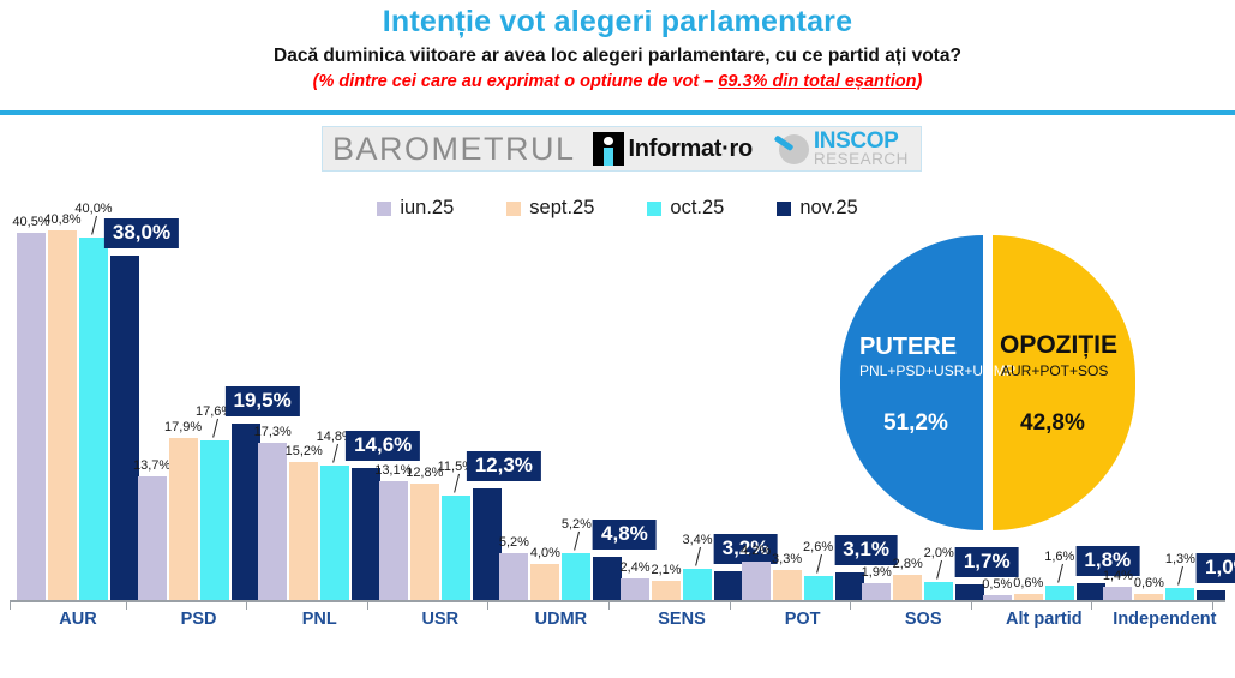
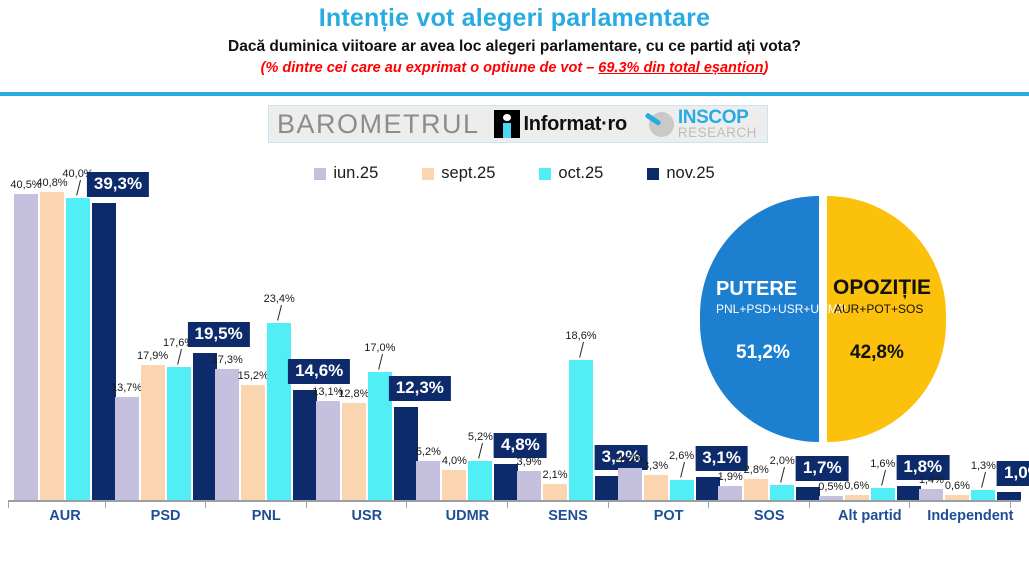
nov.25/AUR: 38,0% -> 39,3%
oct.25/PNL: 14,8% -> 23,4%
oct.25/USR: 11,5% -> 17,0%
iun.25/SENS: 2,4% -> 3,9%
oct.25/SENS: 3,4% -> 18,6%
